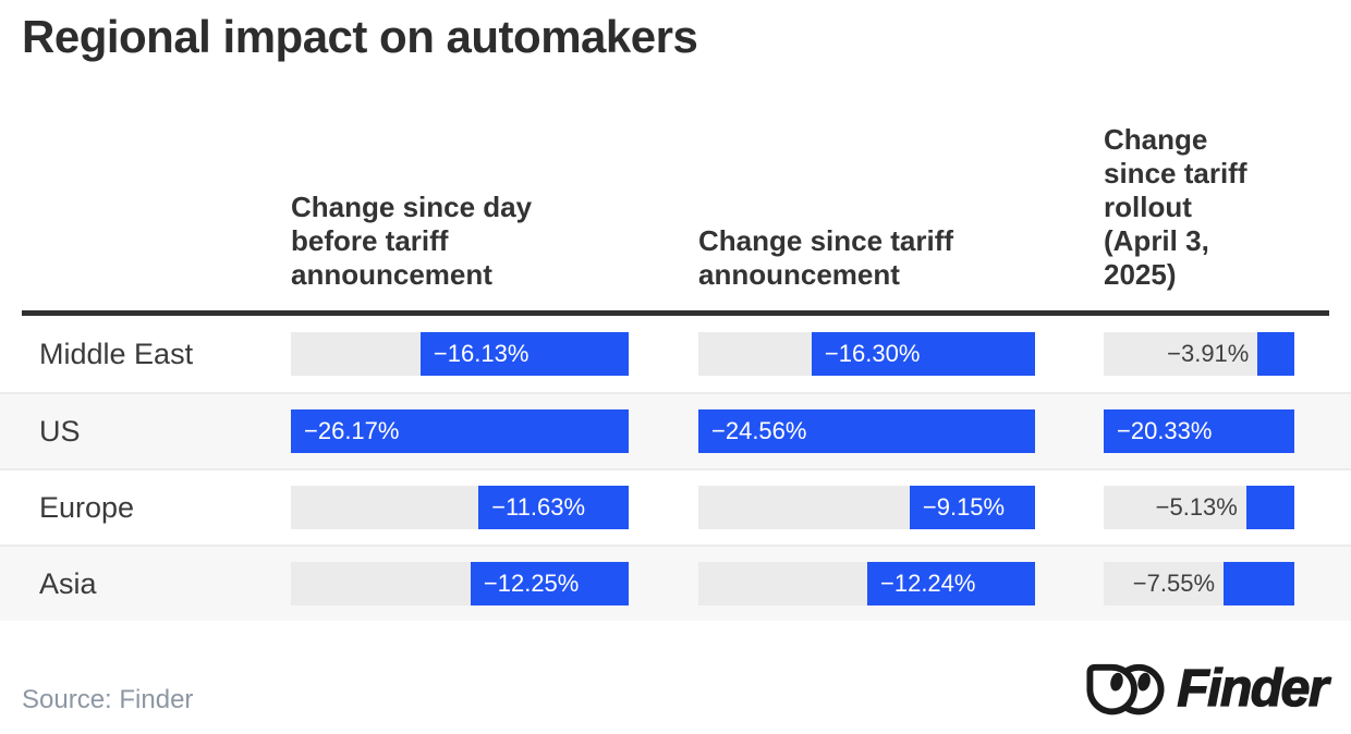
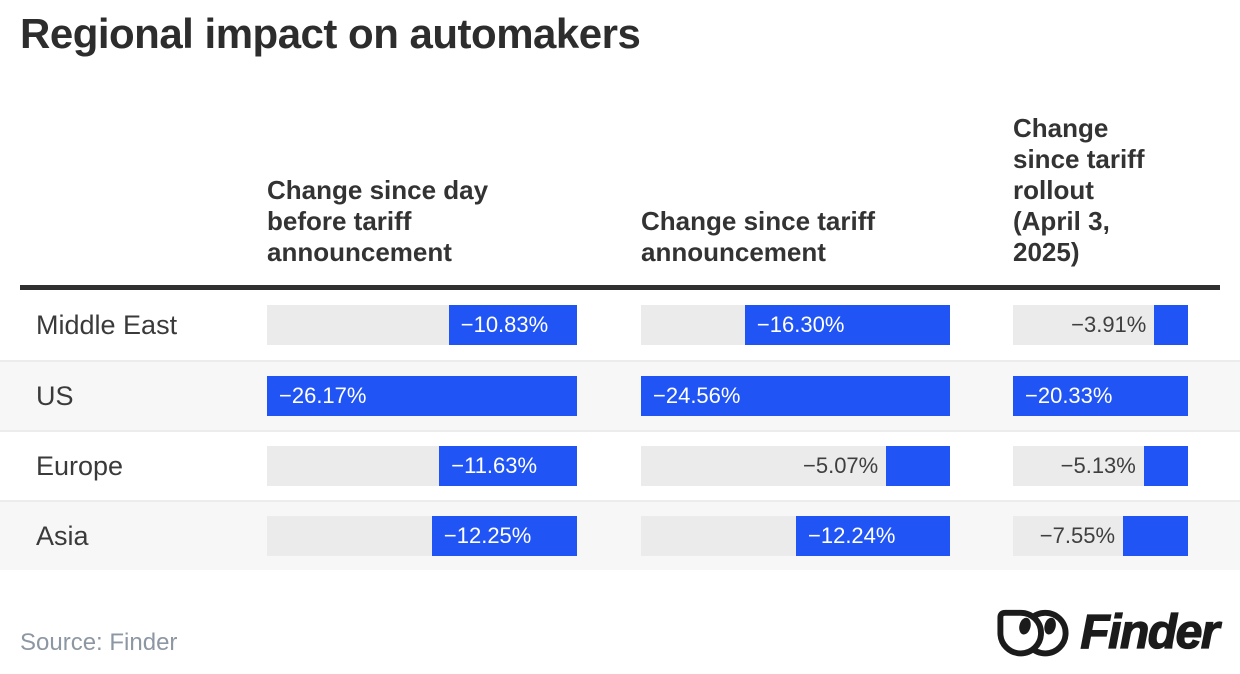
Change since day before tariff announcement/Middle East: −16.13% -> −10.83%
Change since tariff announcement/Europe: −9.15% -> −5.07%
